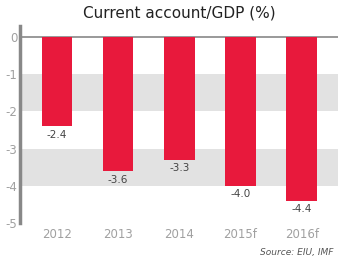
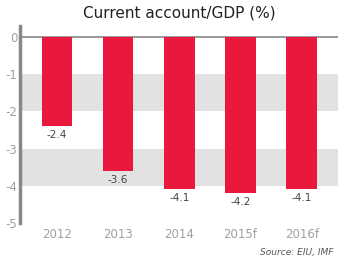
2014: -3.3 -> -4.1
2015f: -4.0 -> -4.2
2016f: -4.4 -> -4.1
